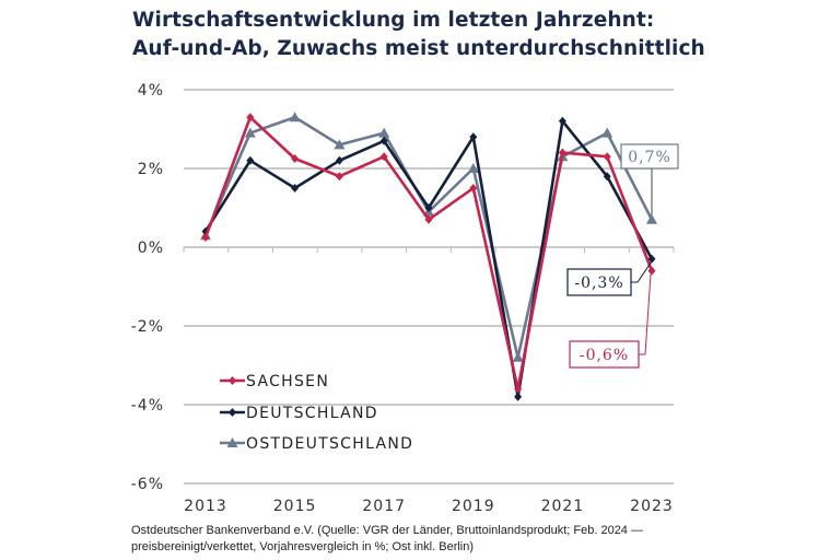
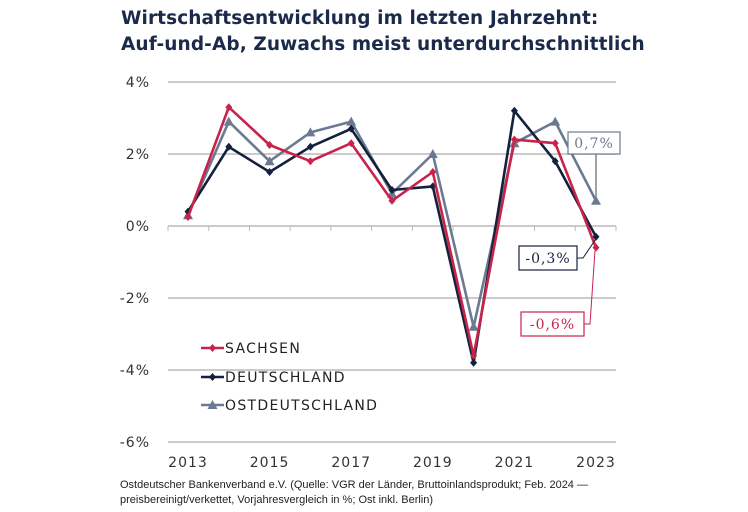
OSTDEUTSCHLAND/2015: 3.3% -> 1.8%
DEUTSCHLAND/2019: 2.8% -> 1.1%
